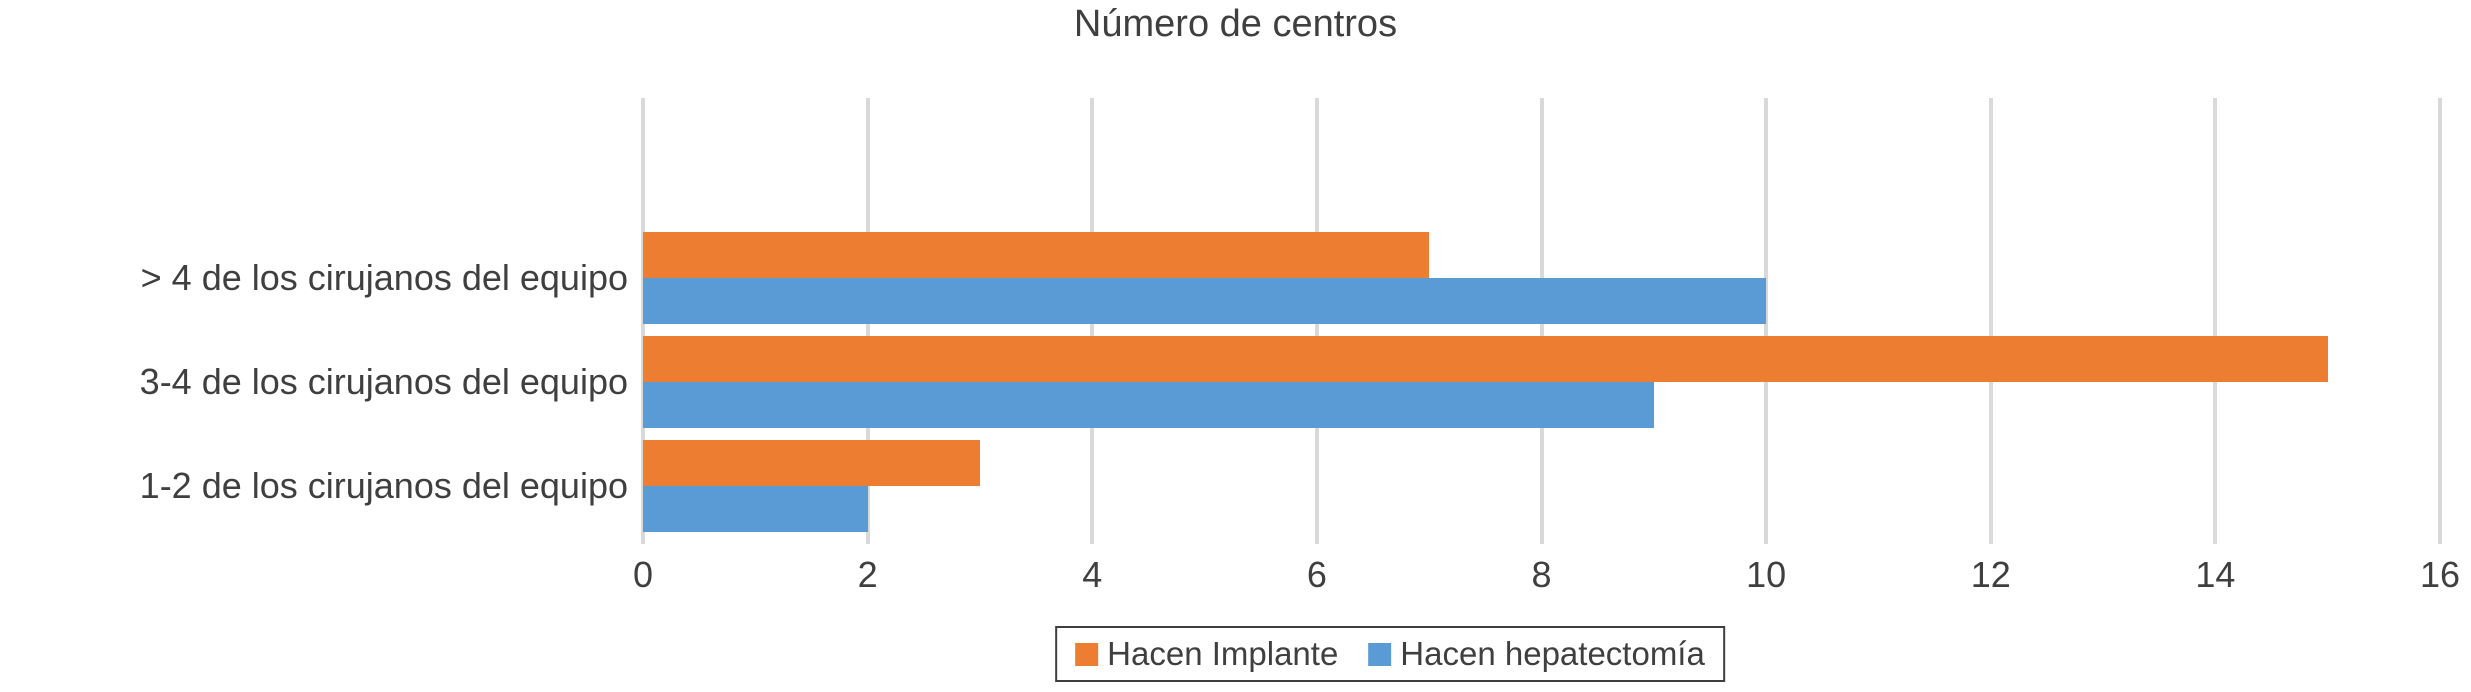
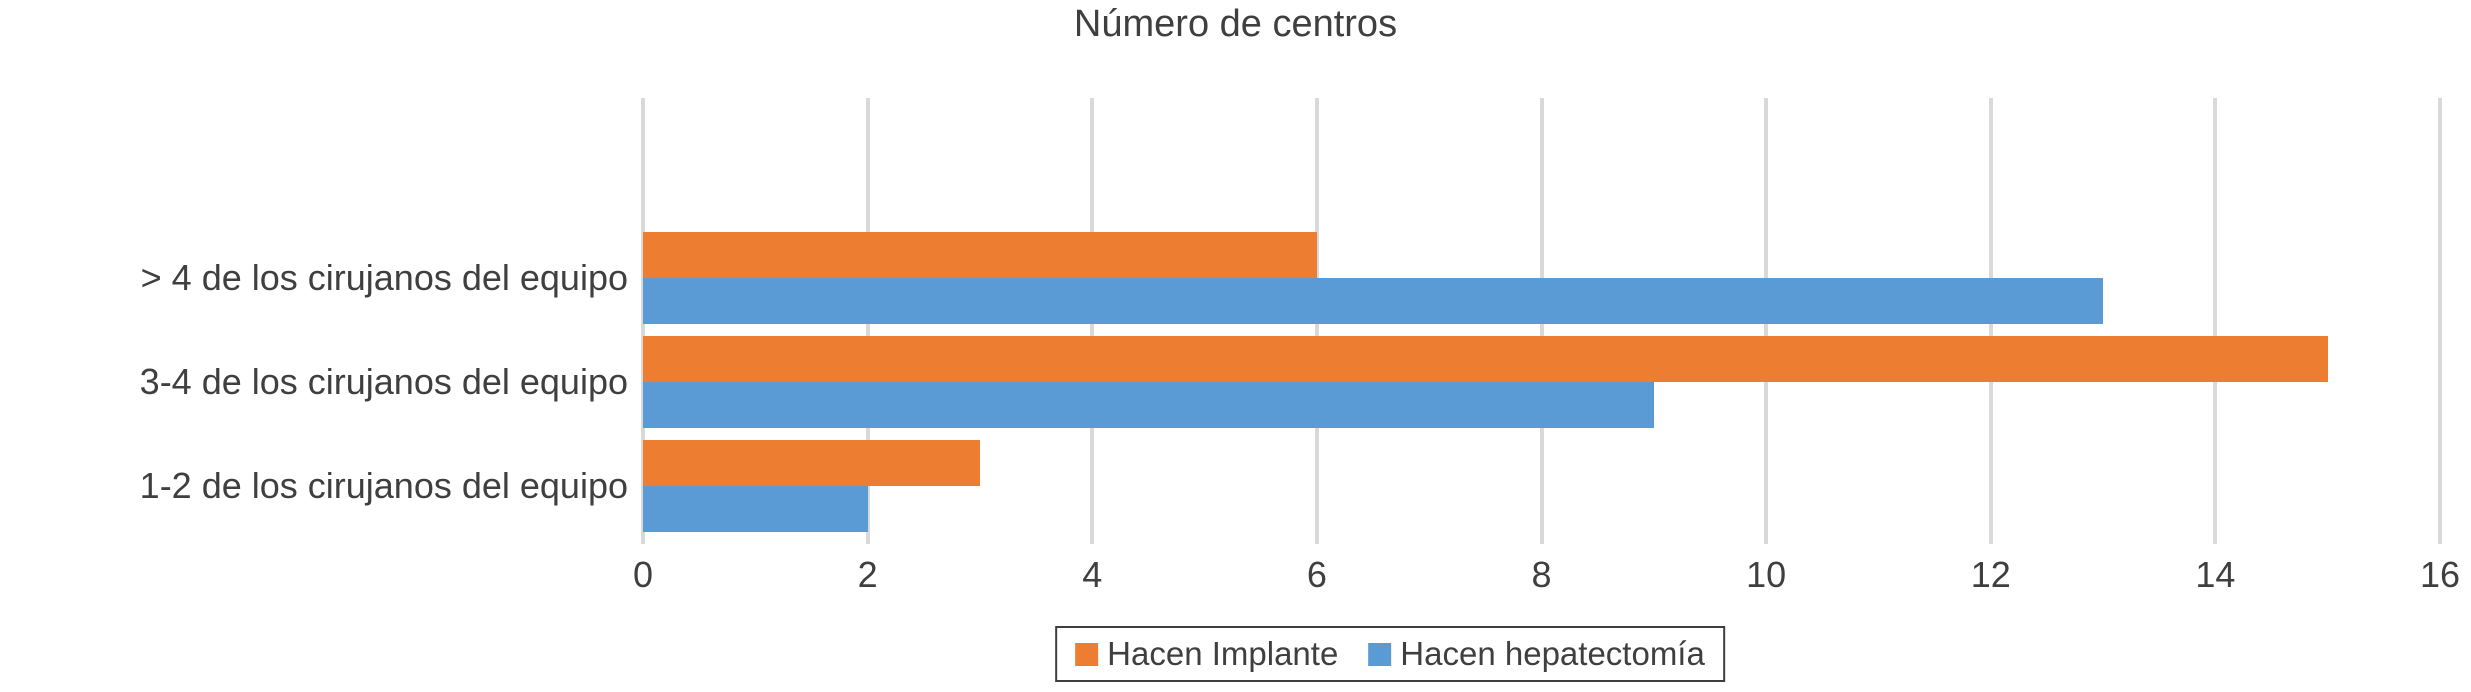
Hacen Implante/> 4 de los cirujanos del equipo: 7 -> 6
Hacen hepatectomía/> 4 de los cirujanos del equipo: 10 -> 13
